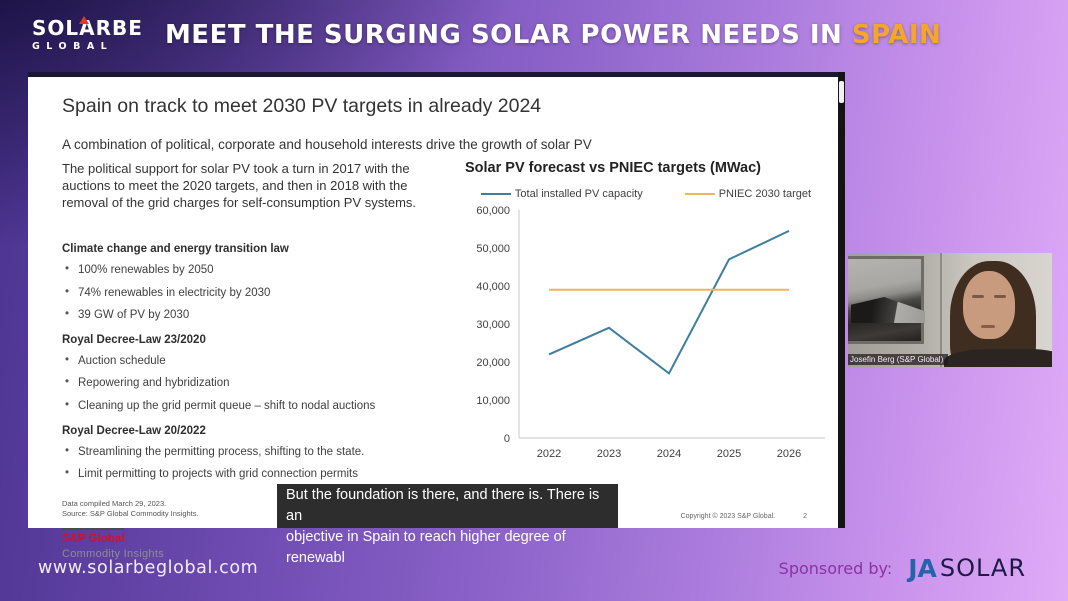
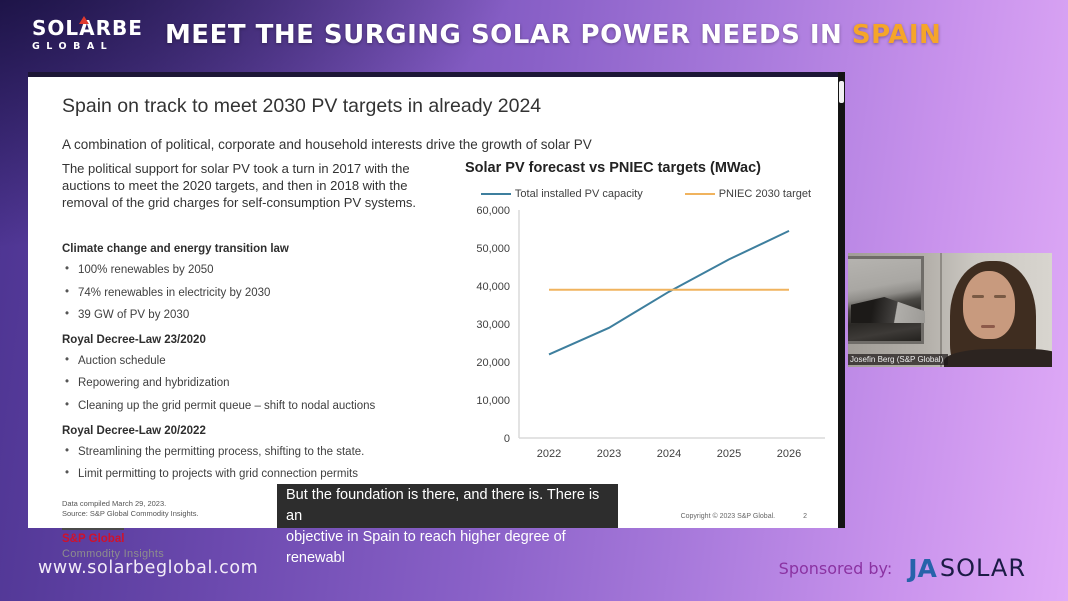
Total installed PV capacity/2024: 17000 -> 38000
